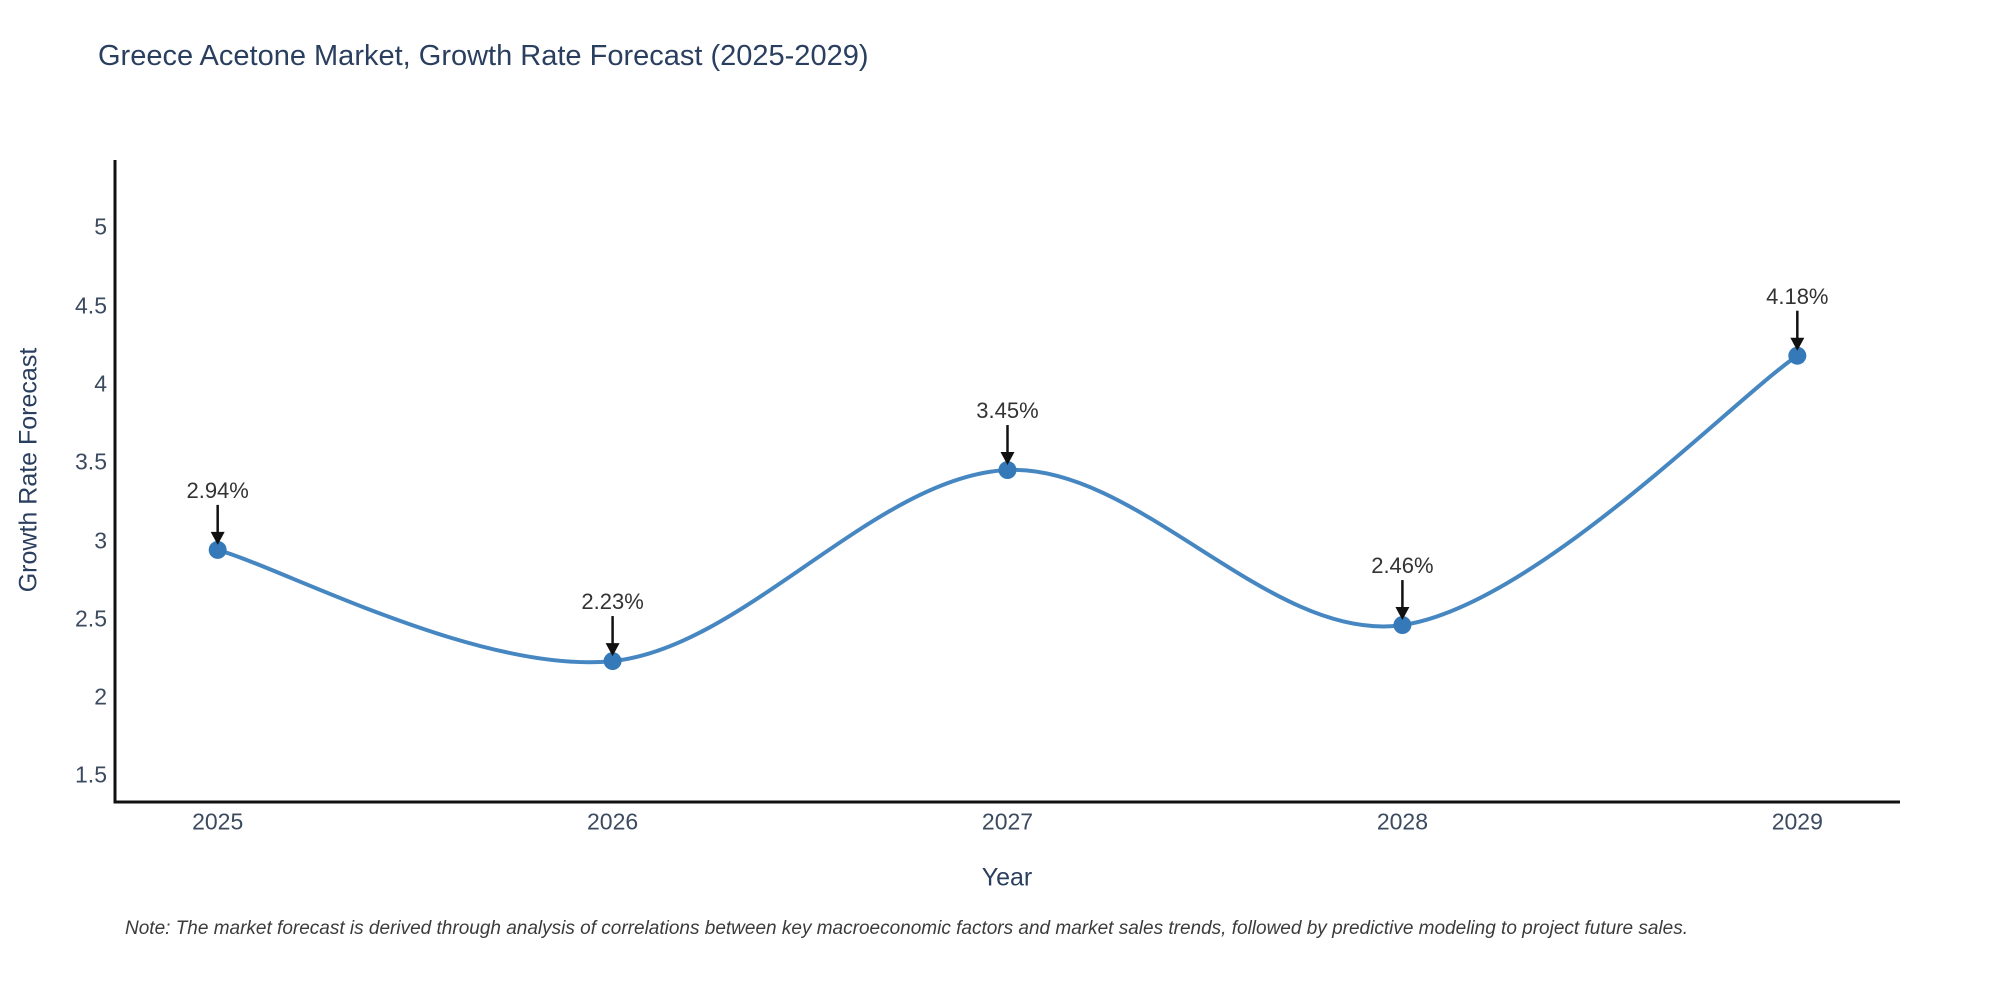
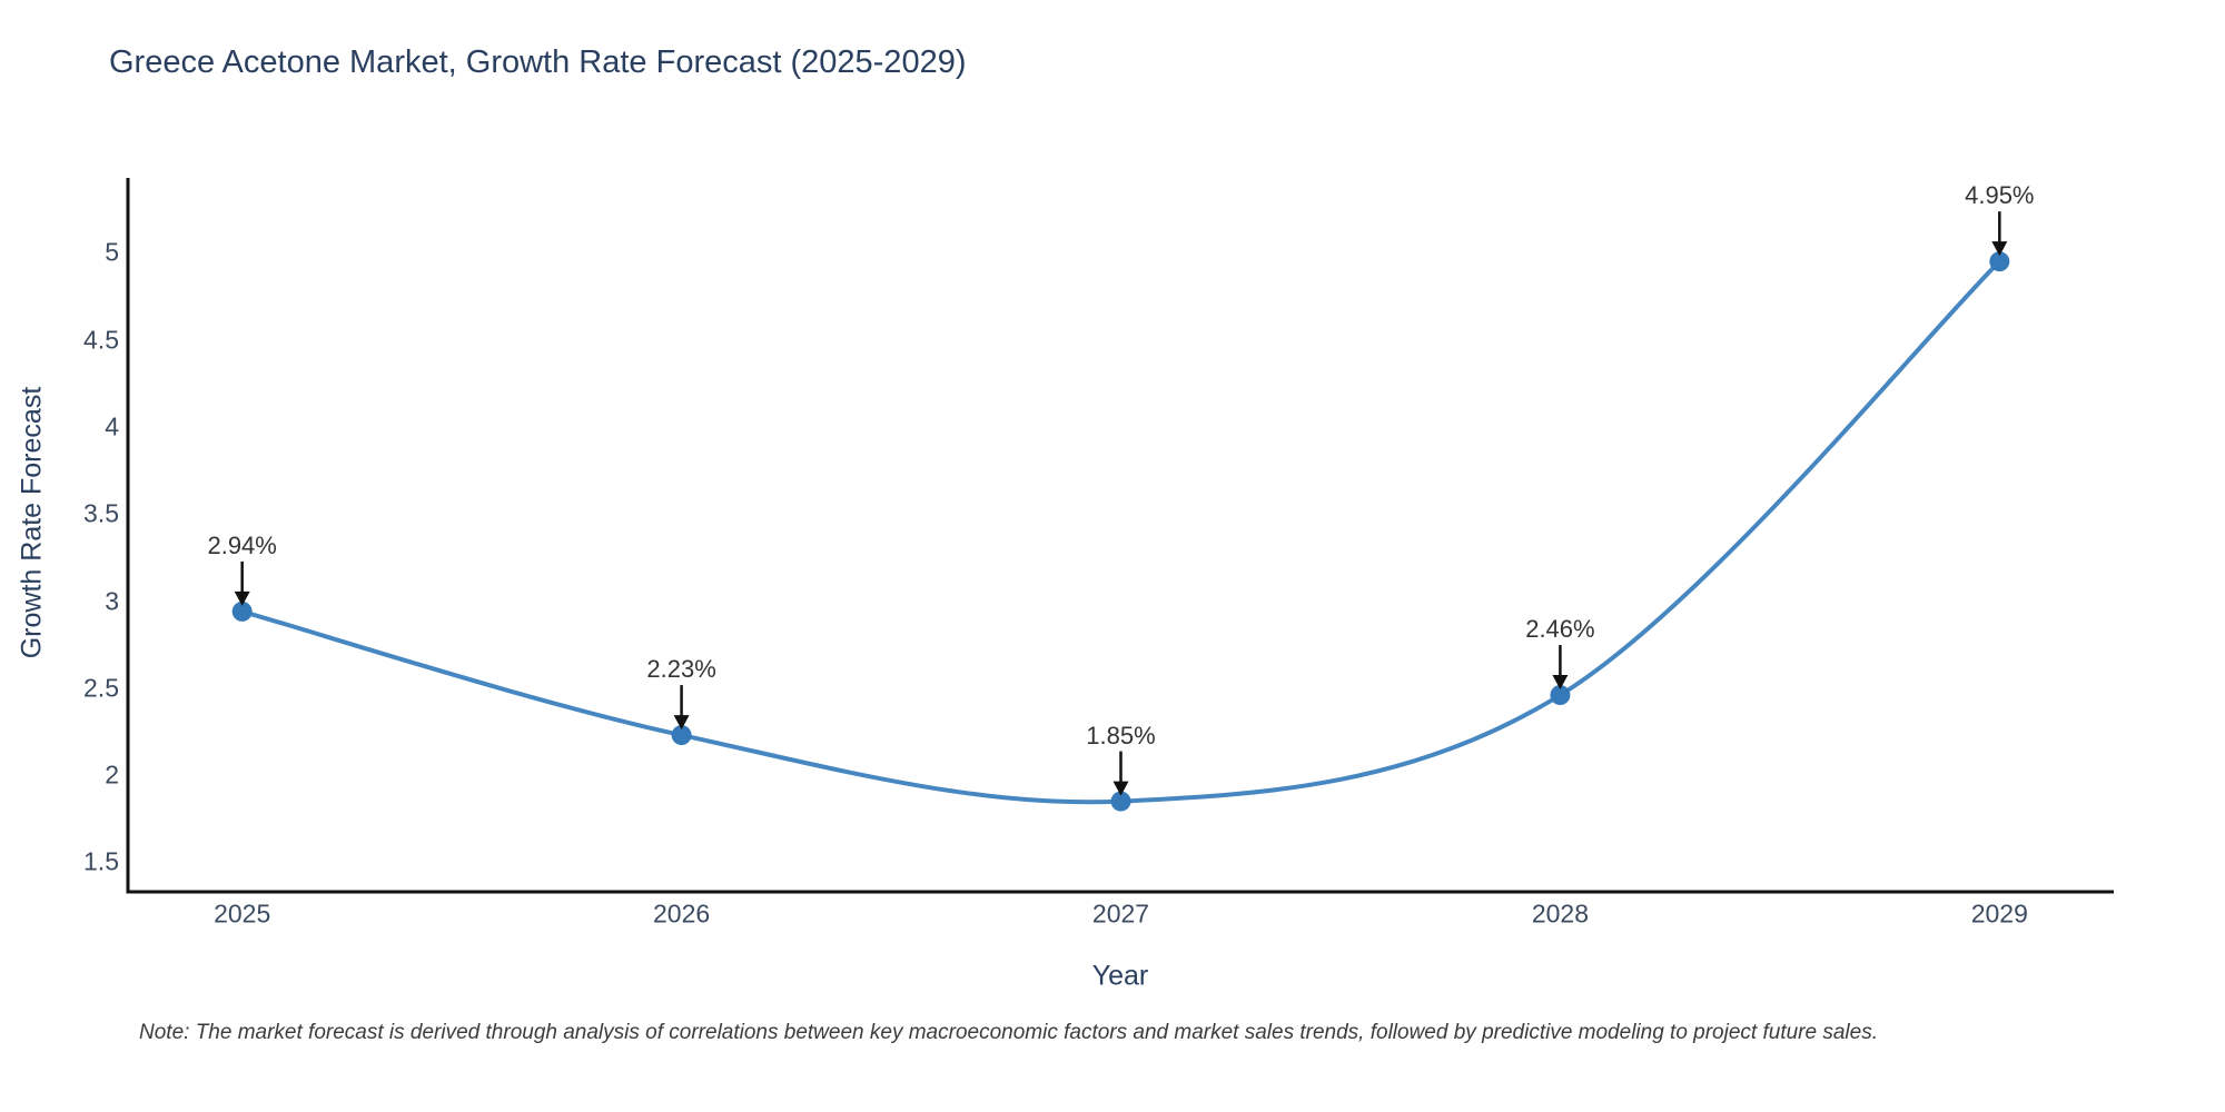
2027: 3.45% -> 1.85%
2029: 4.18% -> 4.95%
